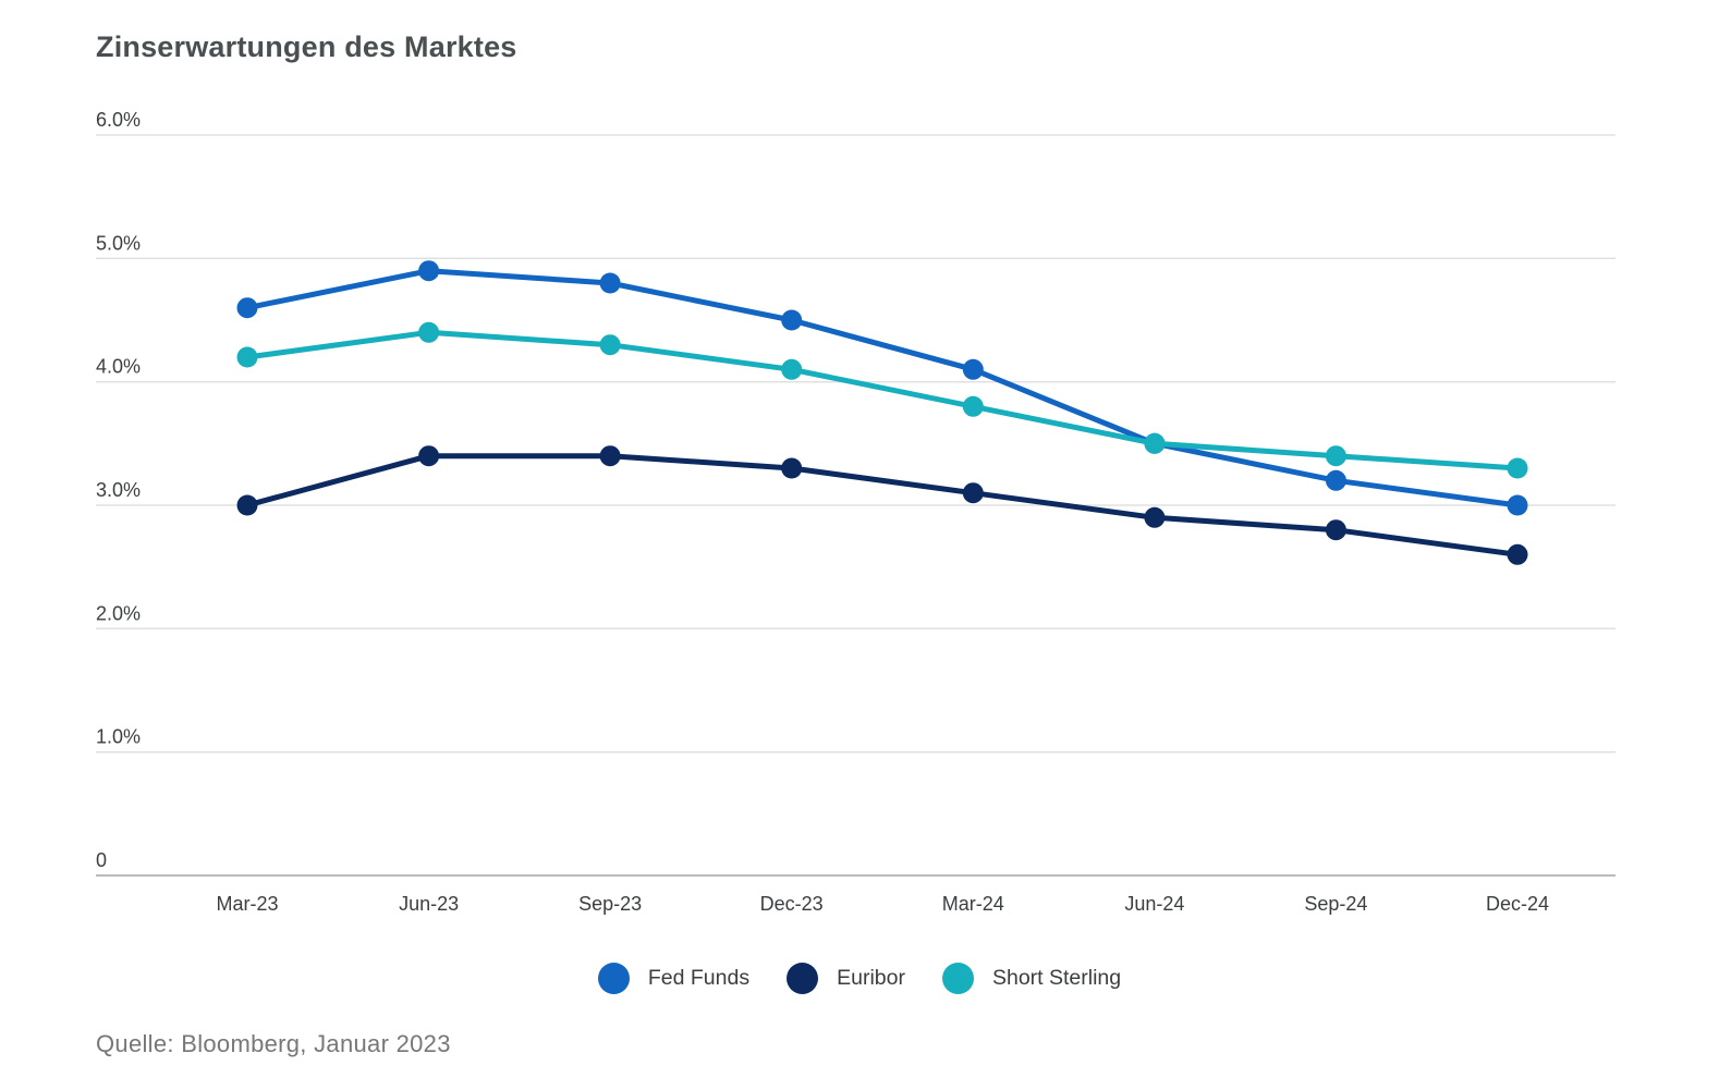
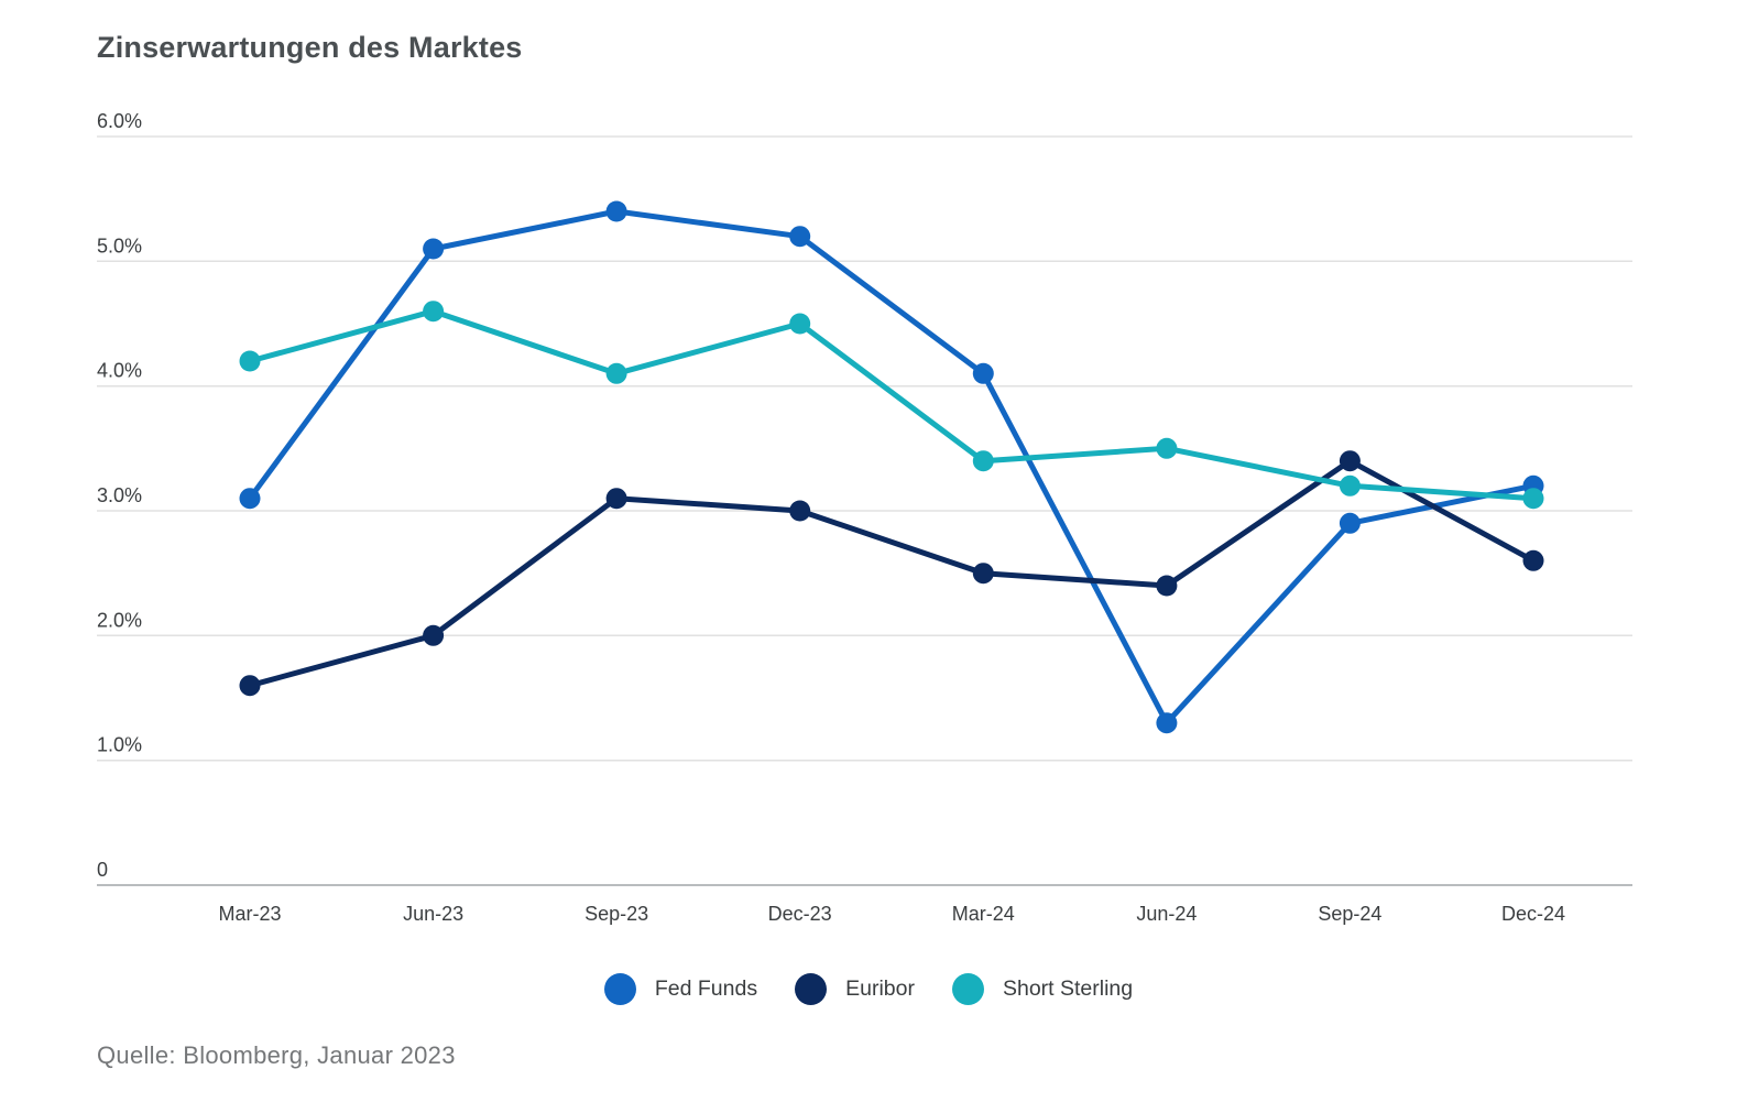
Fed Funds/Mar-23: 4.6% -> 3.1%
Euribor/Mar-23: 3.0% -> 1.6%
Fed Funds/Jun-23: 4.9% -> 5.1%
Euribor/Jun-23: 3.4% -> 2.0%
Short Sterling/Jun-23: 4.4% -> 4.6%
Fed Funds/Sep-23: 4.8% -> 5.4%
Euribor/Sep-23: 3.4% -> 3.1%
Short Sterling/Sep-23: 4.3% -> 4.1%
Fed Funds/Dec-23: 4.5% -> 5.2%
Euribor/Dec-23: 3.3% -> 3.0%
Short Sterling/Dec-23: 4.1% -> 4.5%
Euribor/Mar-24: 3.1% -> 2.5%
Short Sterling/Mar-24: 3.8% -> 3.4%
Fed Funds/Jun-24: 3.5% -> 1.3%
Euribor/Jun-24: 2.9% -> 2.4%
Fed Funds/Sep-24: 3.2% -> 2.9%
Euribor/Sep-24: 2.8% -> 3.4%
Short Sterling/Sep-24: 3.4% -> 3.2%
Fed Funds/Dec-24: 3.0% -> 3.2%
Short Sterling/Dec-24: 3.3% -> 3.1%
